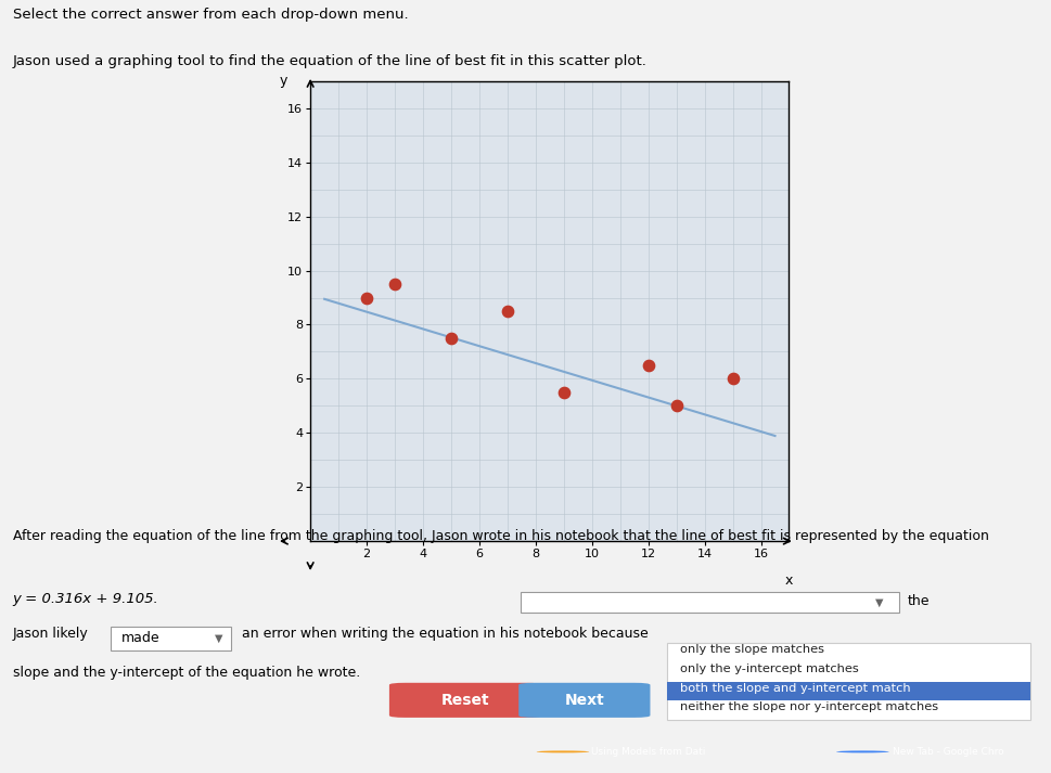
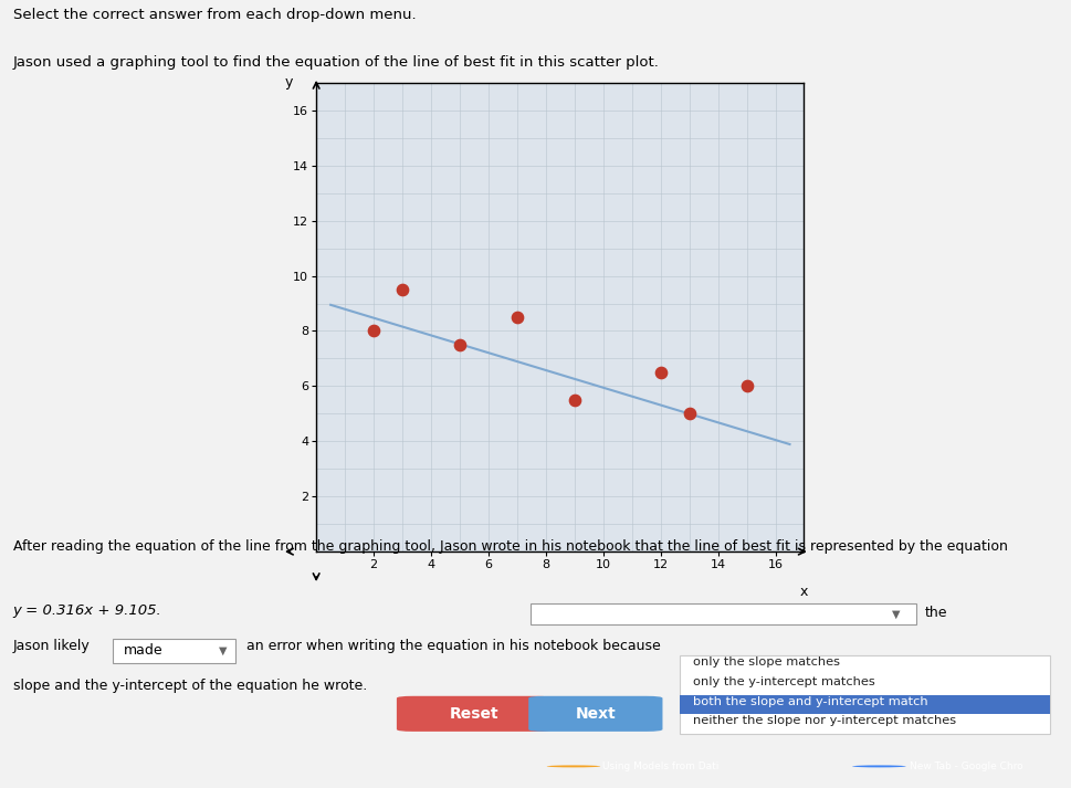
2: 9.0 -> 8.0
